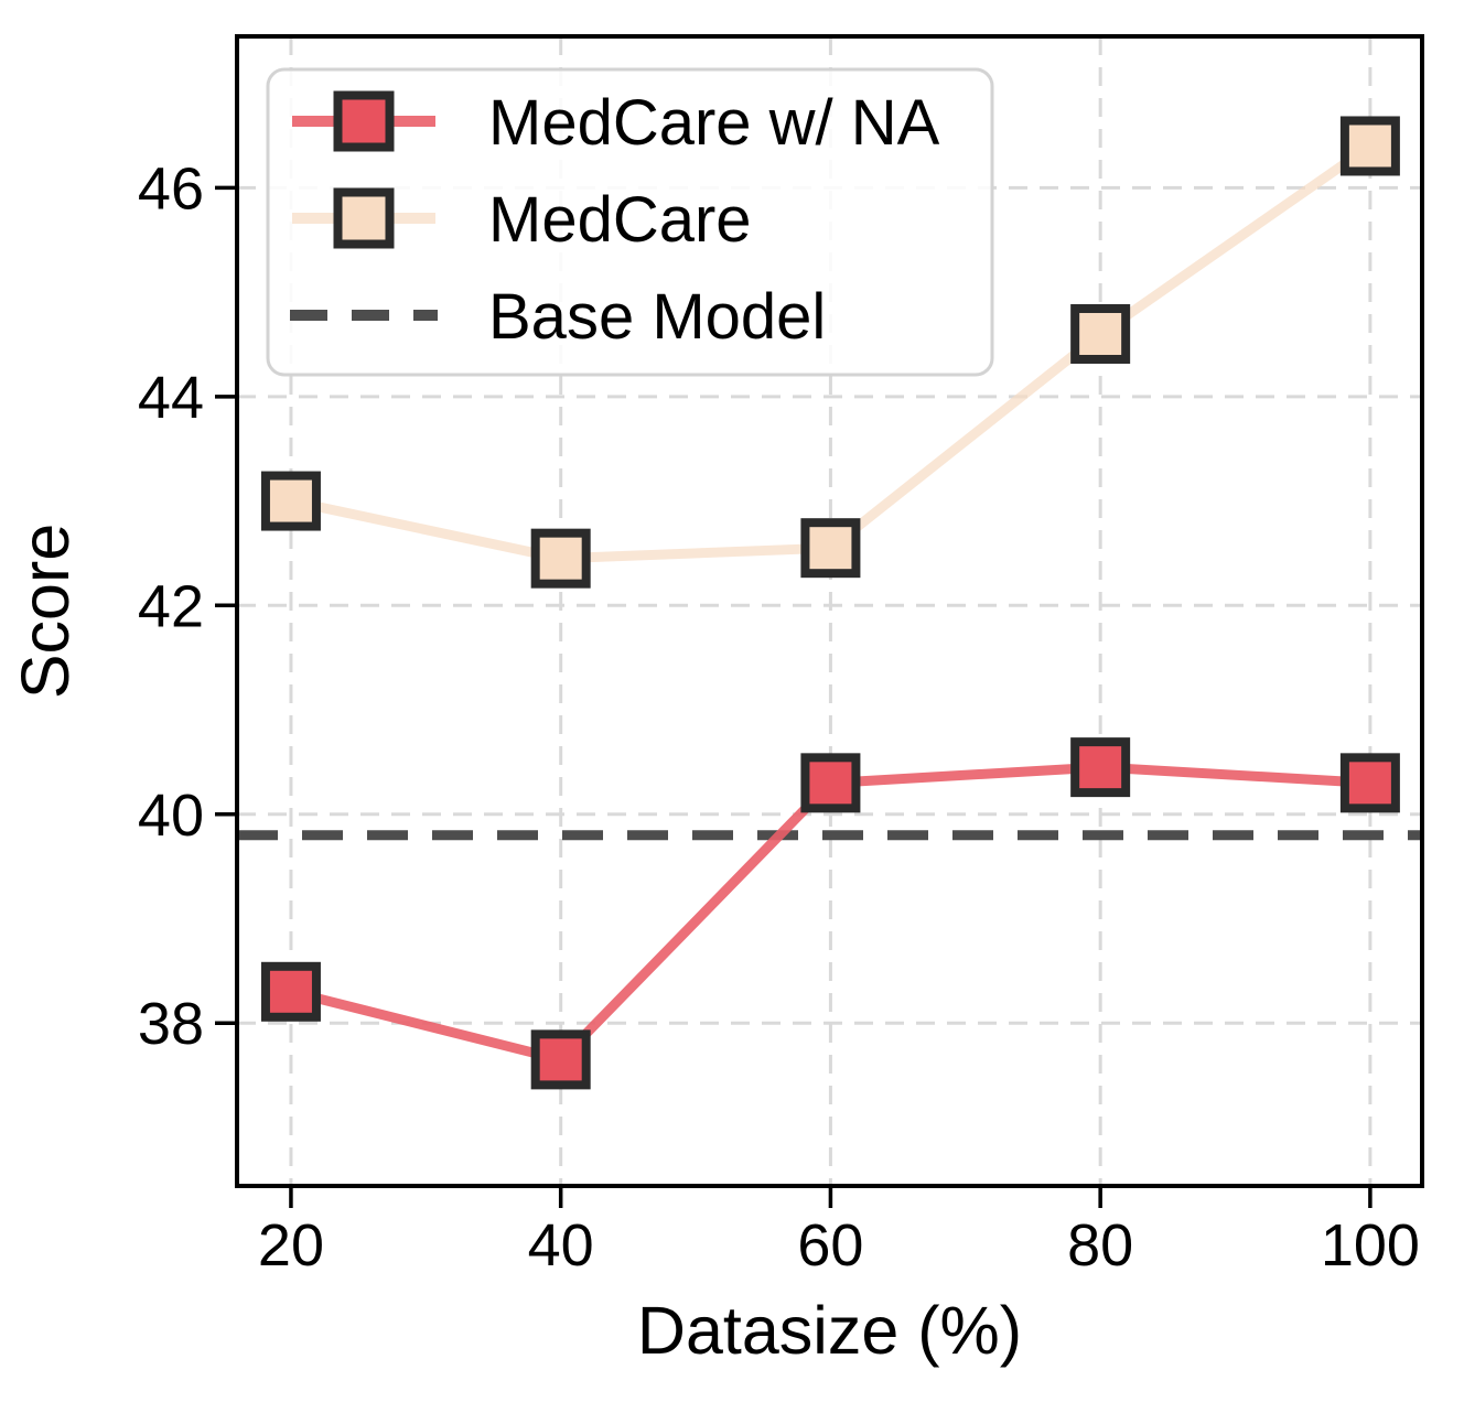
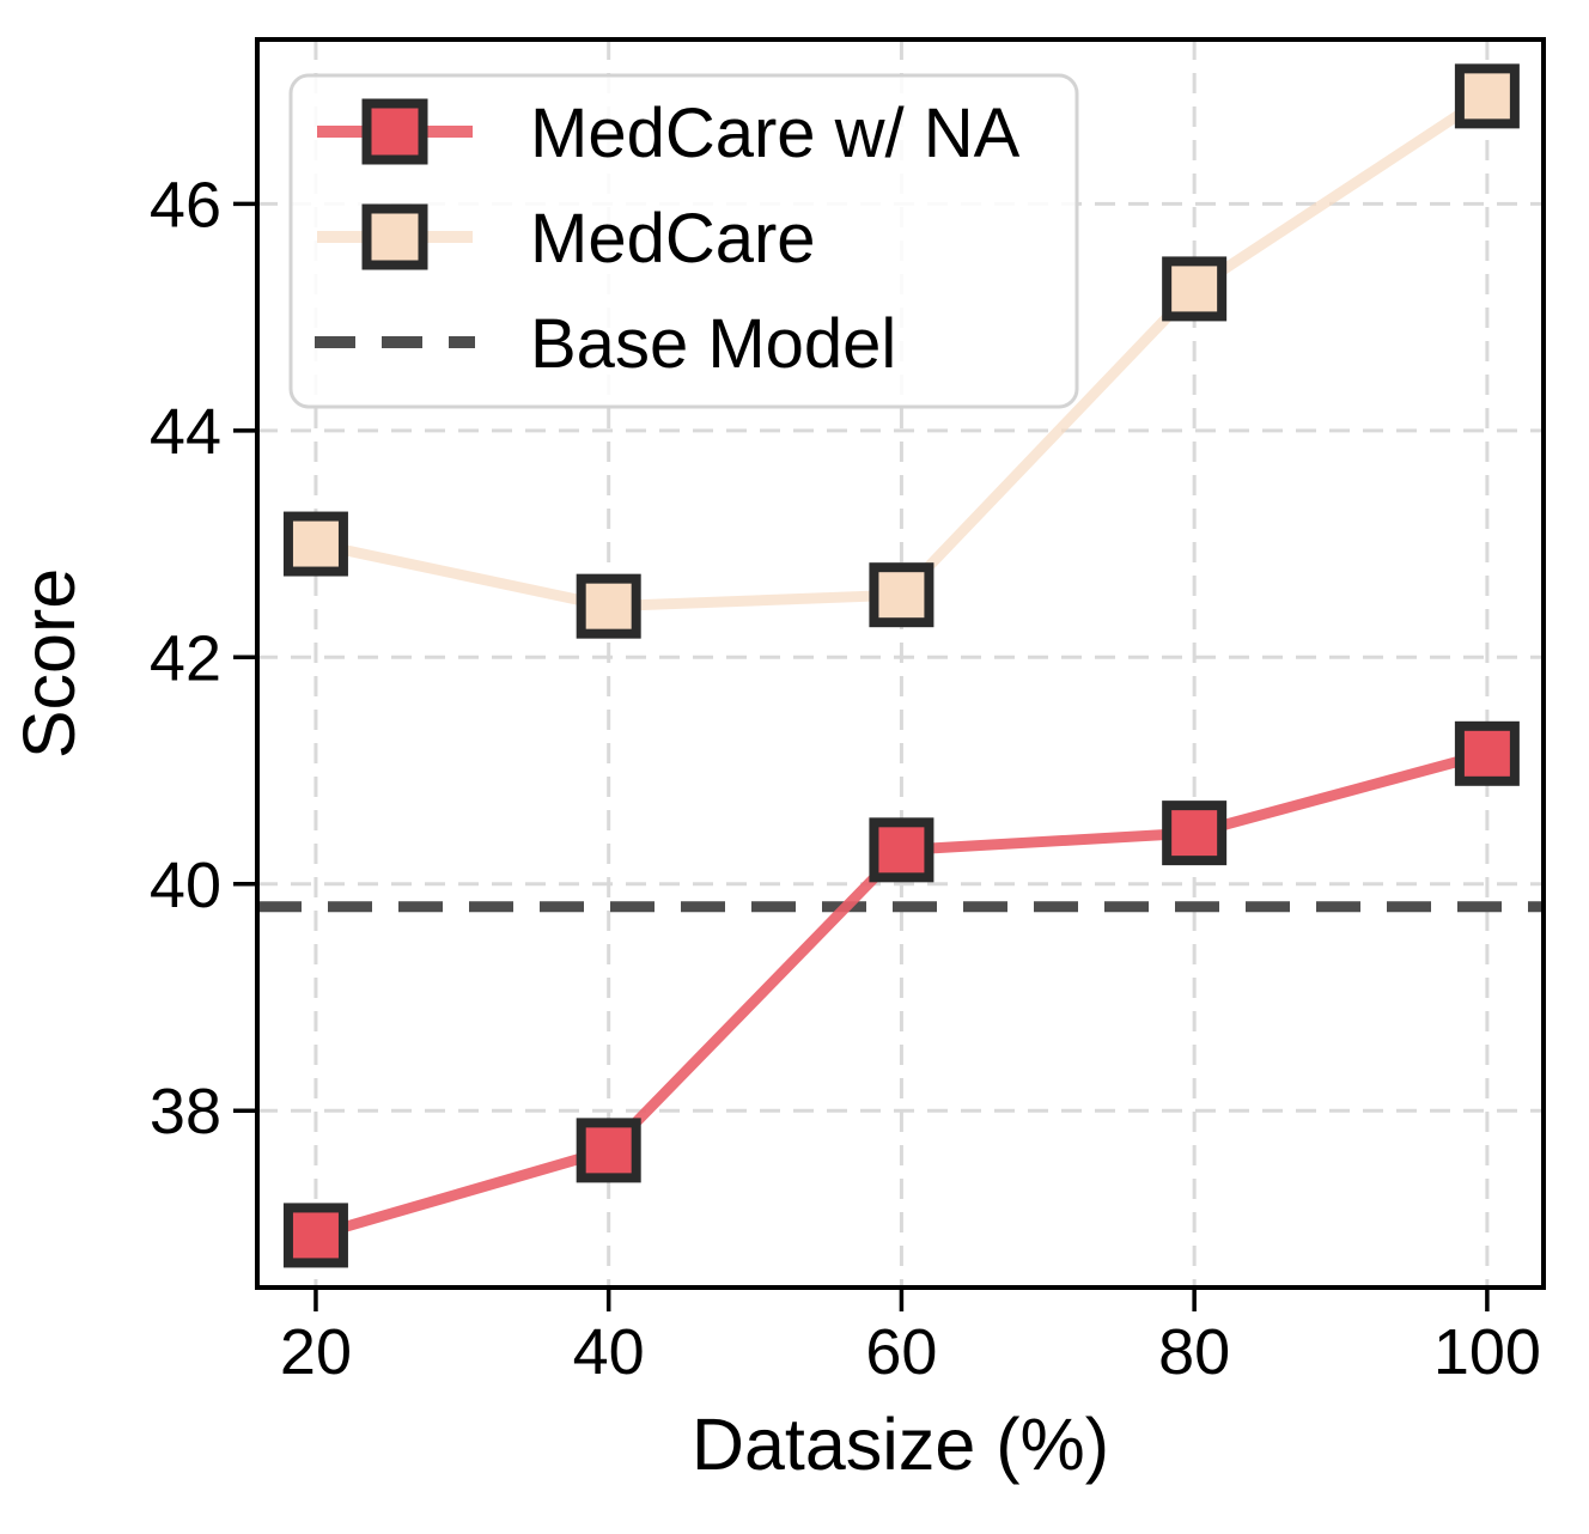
MedCare w/ NA/20: 38.3 -> 36.9
MedCare/80: 44.6 -> 45.2
MedCare w/ NA/100: 40.3 -> 41.1
MedCare/100: 46.4 -> 47.0
